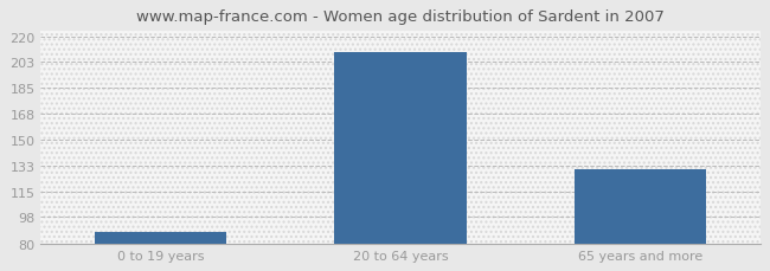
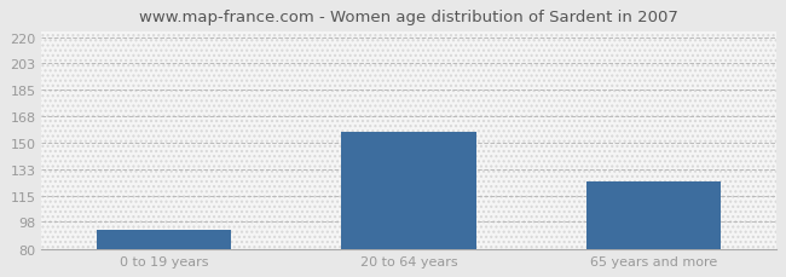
0 to 19 years: 88 -> 93
20 to 64 years: 209 -> 157
65 years and more: 130 -> 125
